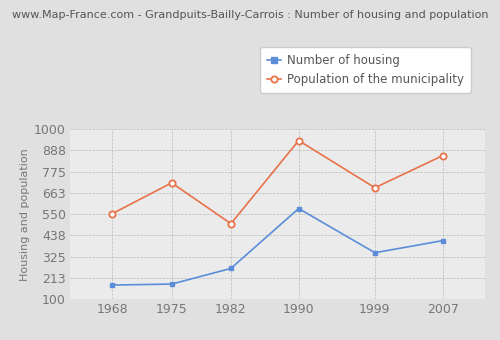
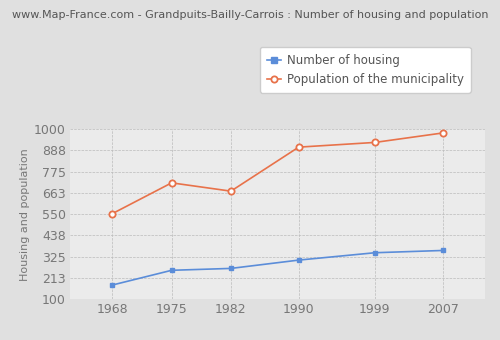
Number of housing/1975: 180 -> 250
Population of the municipality/1982: 500 -> 670
Number of housing/1990: 580 -> 310
Population of the municipality/1990: 940 -> 900
Population of the municipality/1999: 690 -> 930
Number of housing/2007: 410 -> 360
Population of the municipality/2007: 860 -> 980
